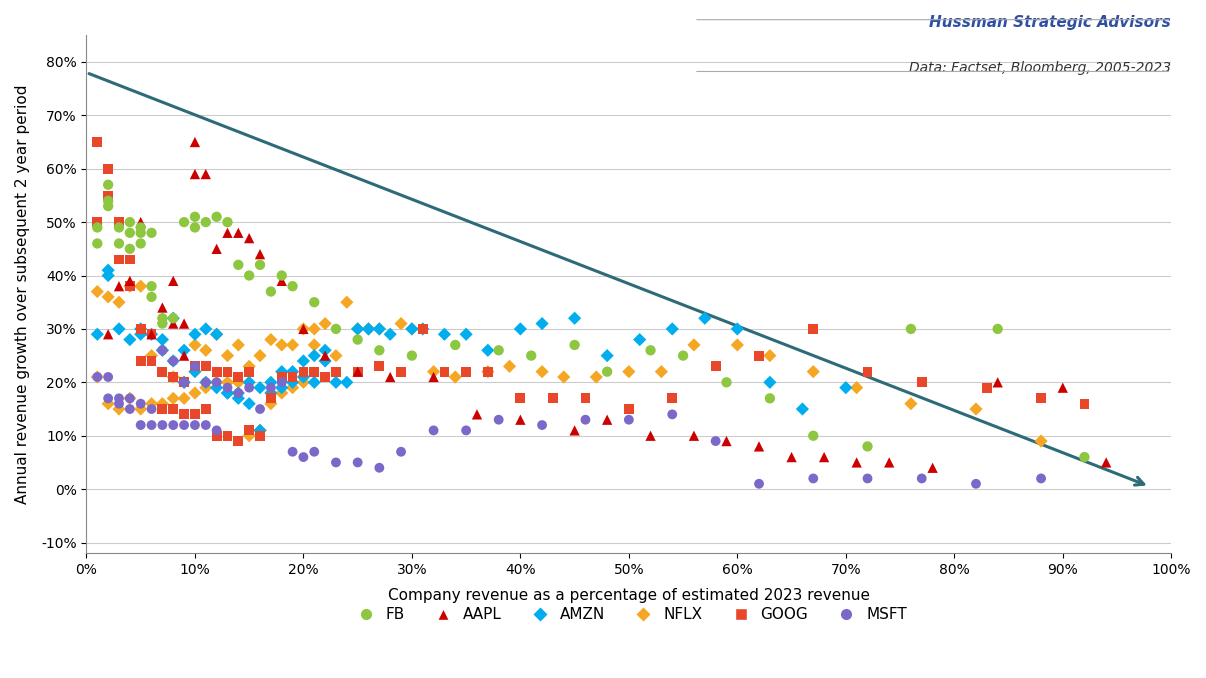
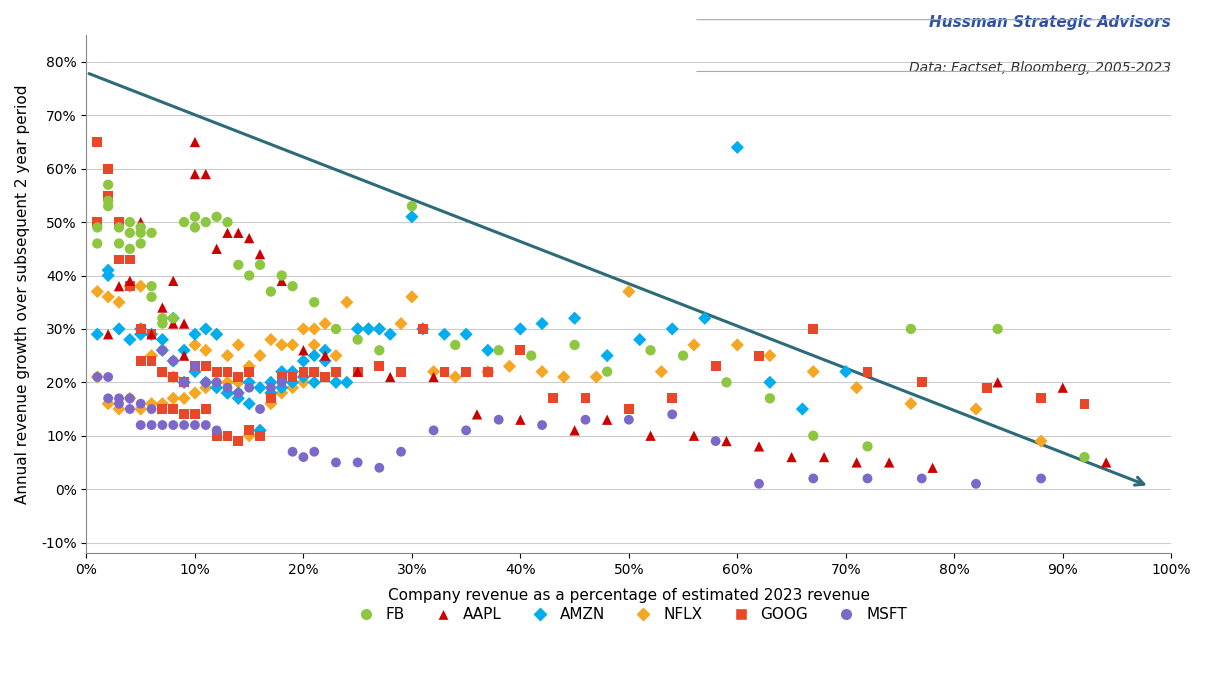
AAPL/20%: 30% -> 26%
FB/30%: 25% -> 53%
AMZN/30%: 30% -> 51%
NFLX/30%: 30% -> 36%
GOOG/40%: 17% -> 26%
NFLX/50%: 22% -> 37%
AMZN/60%: 30% -> 64%
AMZN/70%: 19% -> 22%
